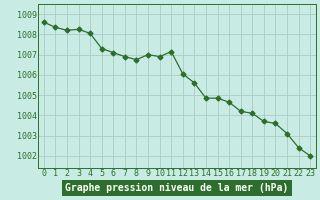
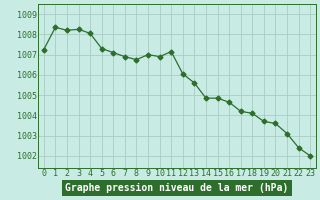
0: 1008.60 -> 1007.25
